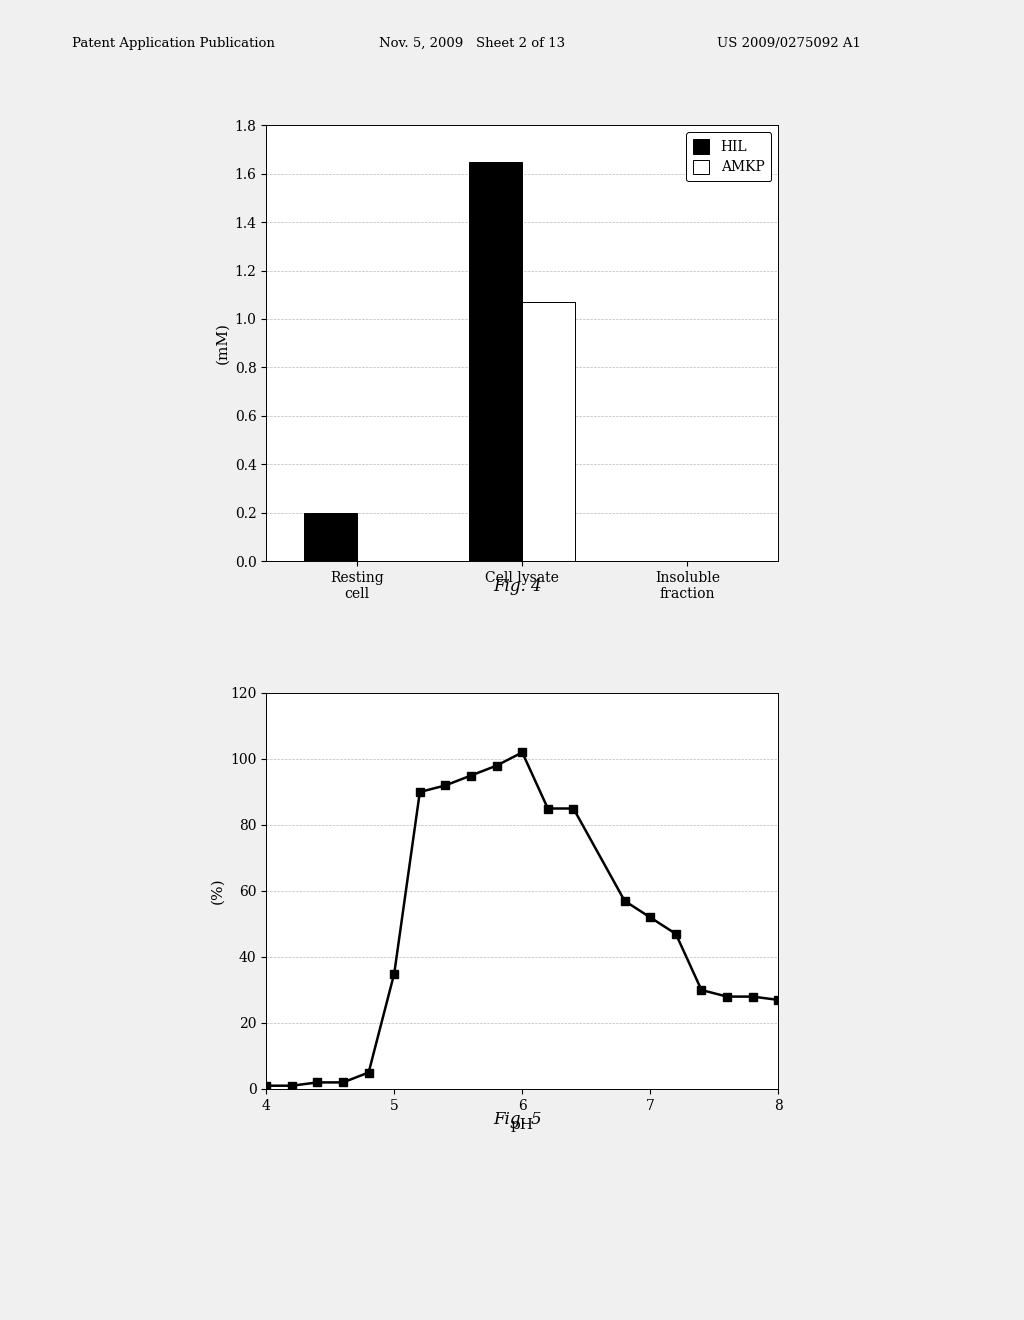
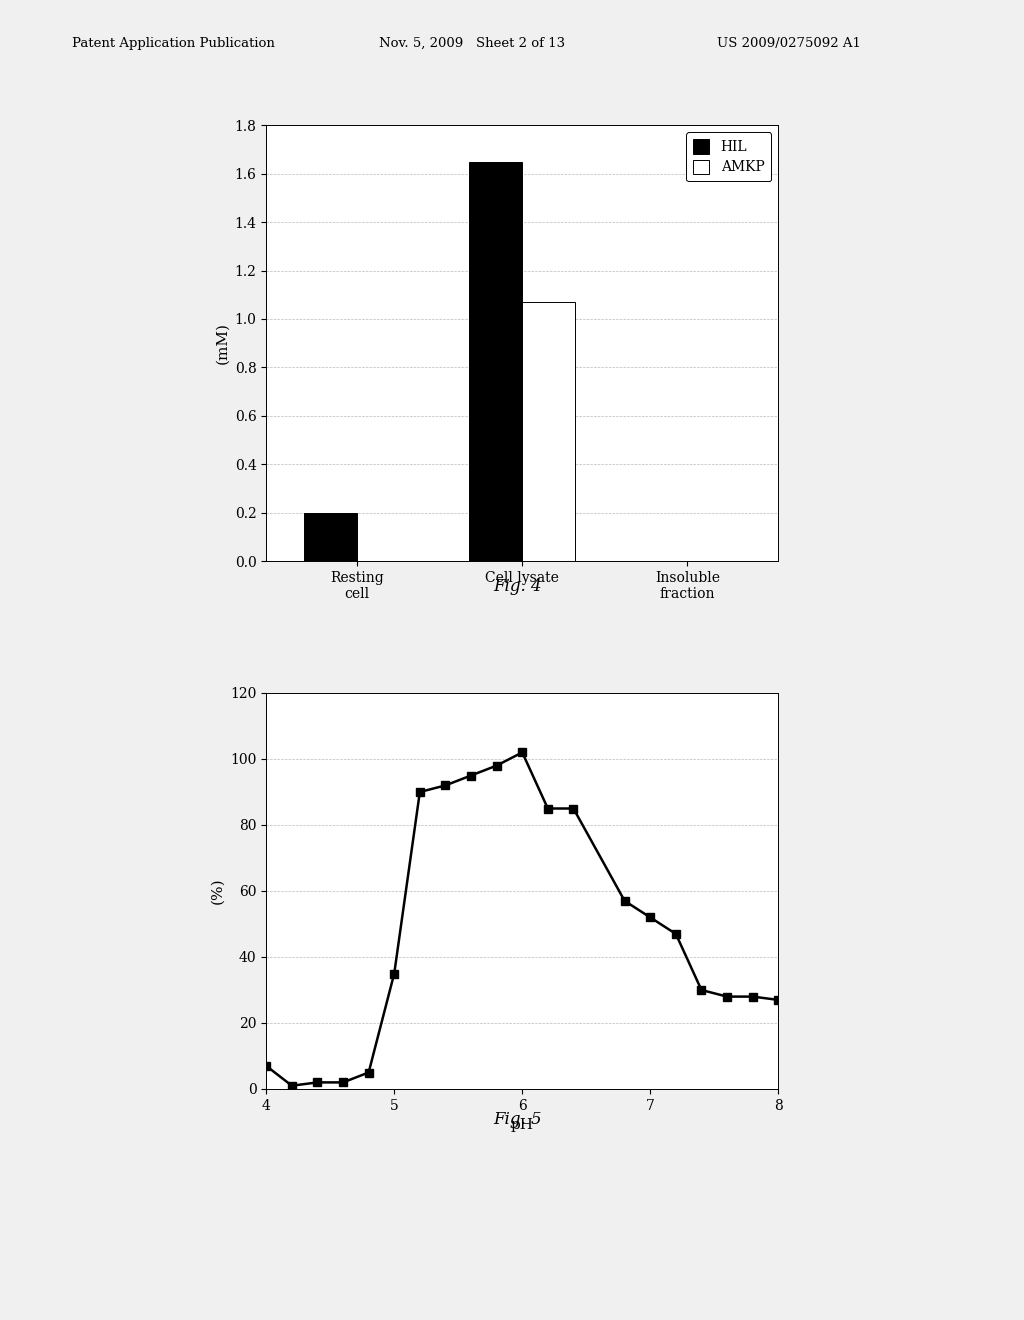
4: 1 -> 7
